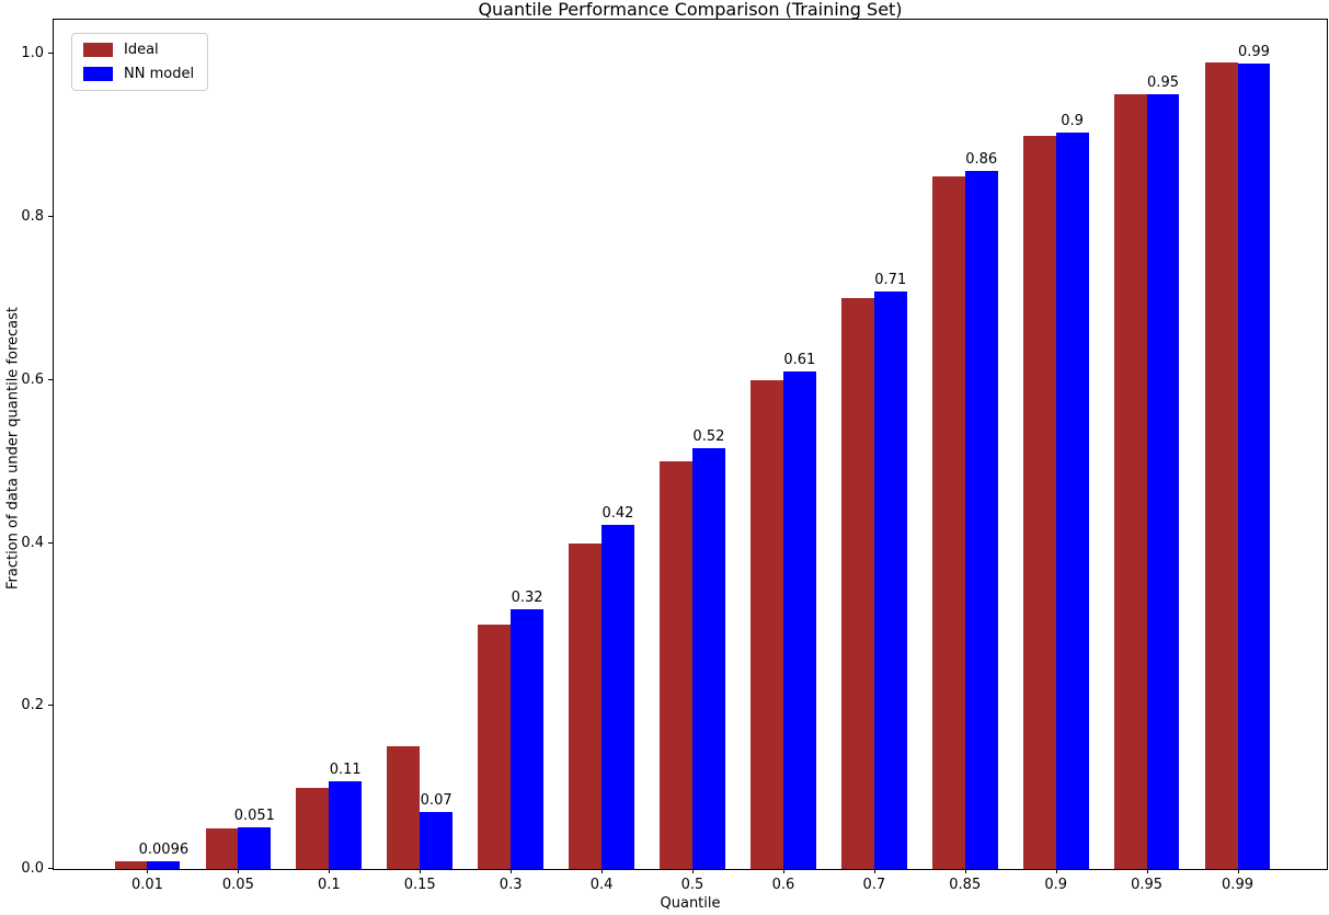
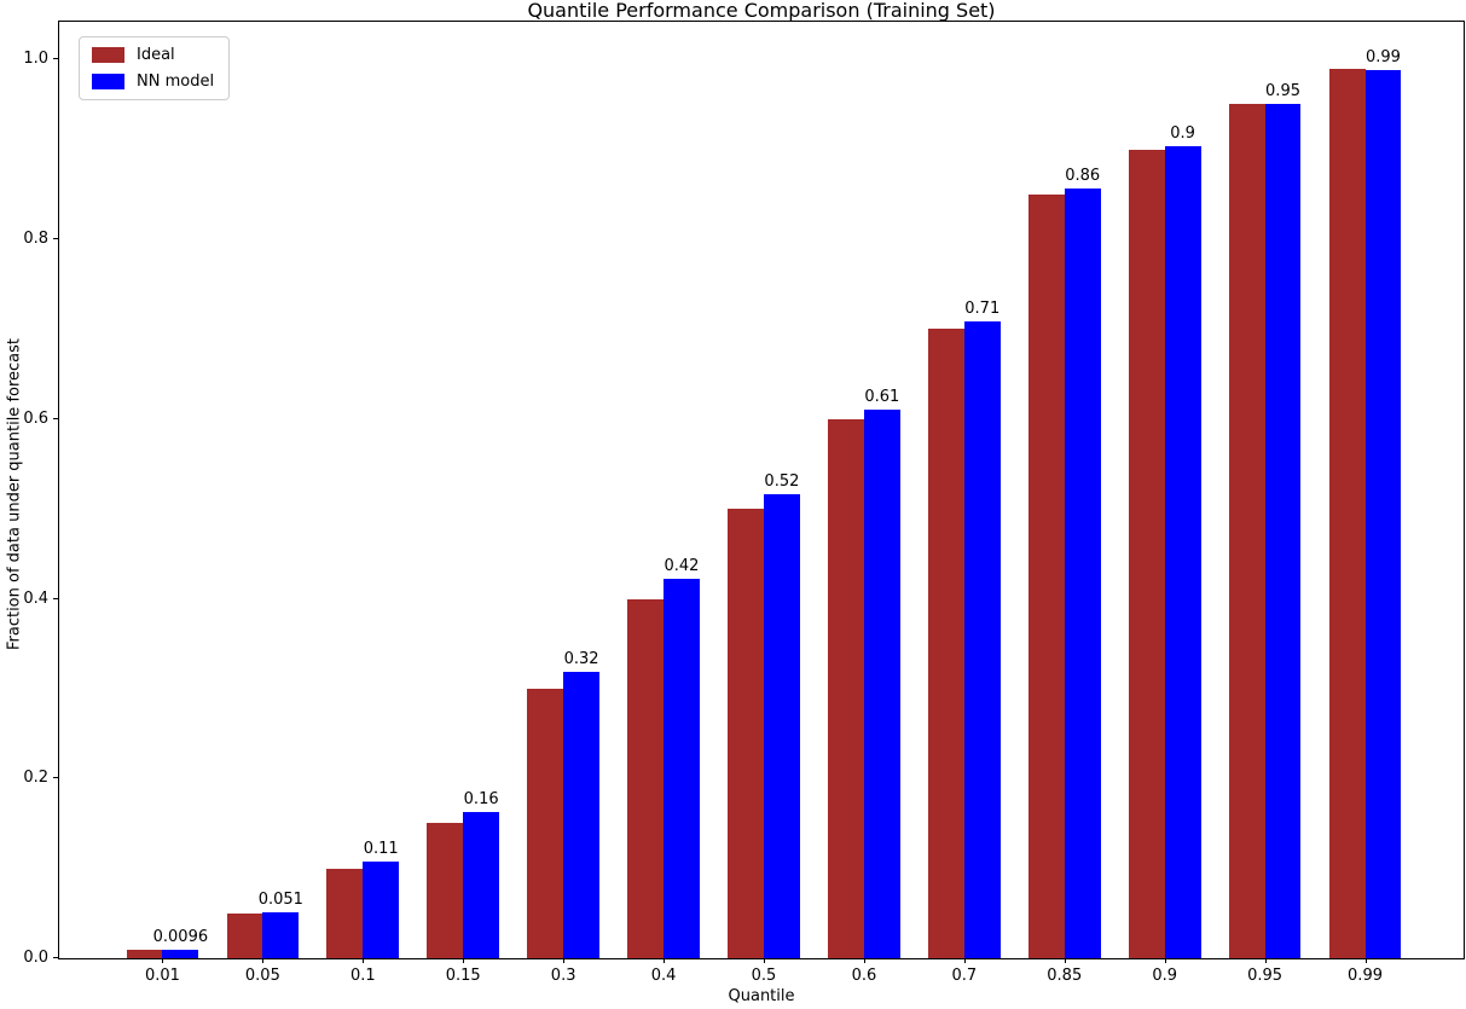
NN model/0.15: 0.07 -> 0.16
